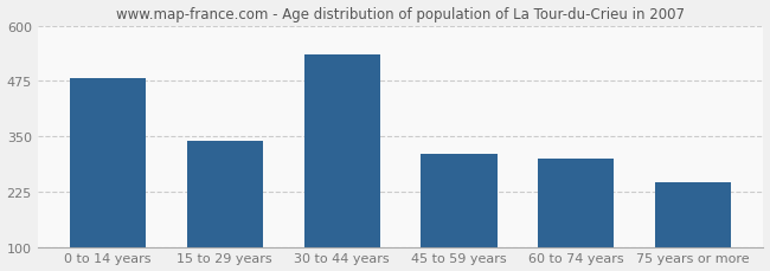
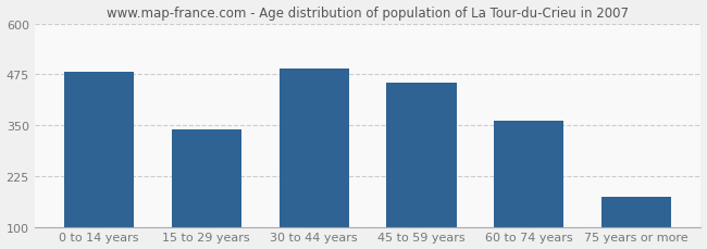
30 to 44 years: 535 -> 490
45 to 59 years: 310 -> 455
60 to 74 years: 300 -> 362
75 years or more: 245 -> 175
